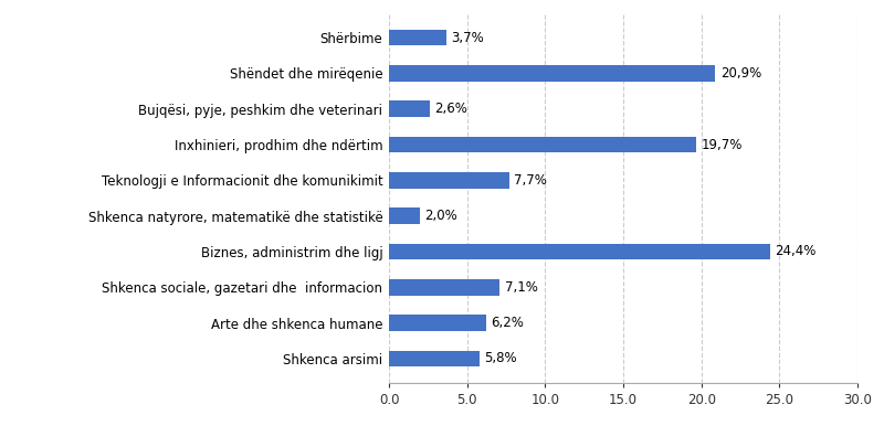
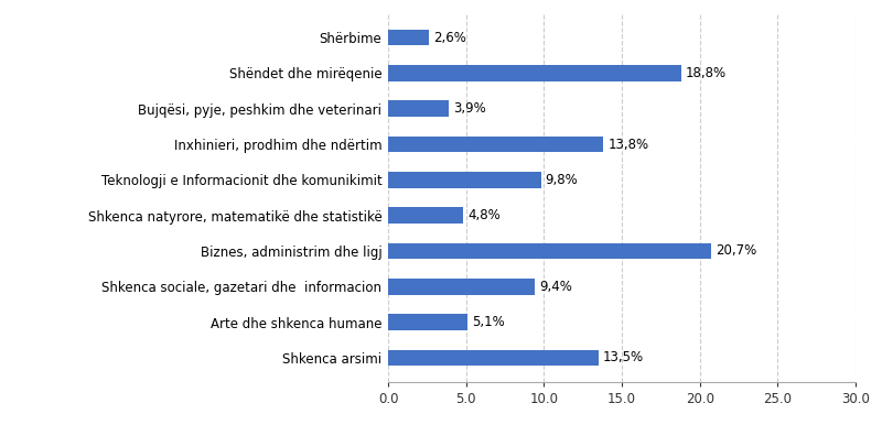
Shërbime: 3,7% -> 2,6%
Shëndet dhe mirëqenie: 20,9% -> 18,8%
Bujqësi, pyje, peshkim dhe veterinari: 2,6% -> 3,9%
Inxhinieri, prodhim dhe ndërtim: 19,7% -> 13,8%
Teknologji e Informacionit dhe komunikimit: 7,7% -> 9,8%
Shkenca natyrore, matematikë dhe statistikë: 2,0% -> 4,8%
Biznes, administrim dhe ligj: 24,4% -> 20,7%
Shkenca sociale, gazetari dhe informacion: 7,1% -> 9,4%
Arte dhe shkenca humane: 6,2% -> 5,1%
Shkenca arsimi: 5,8% -> 13,5%
